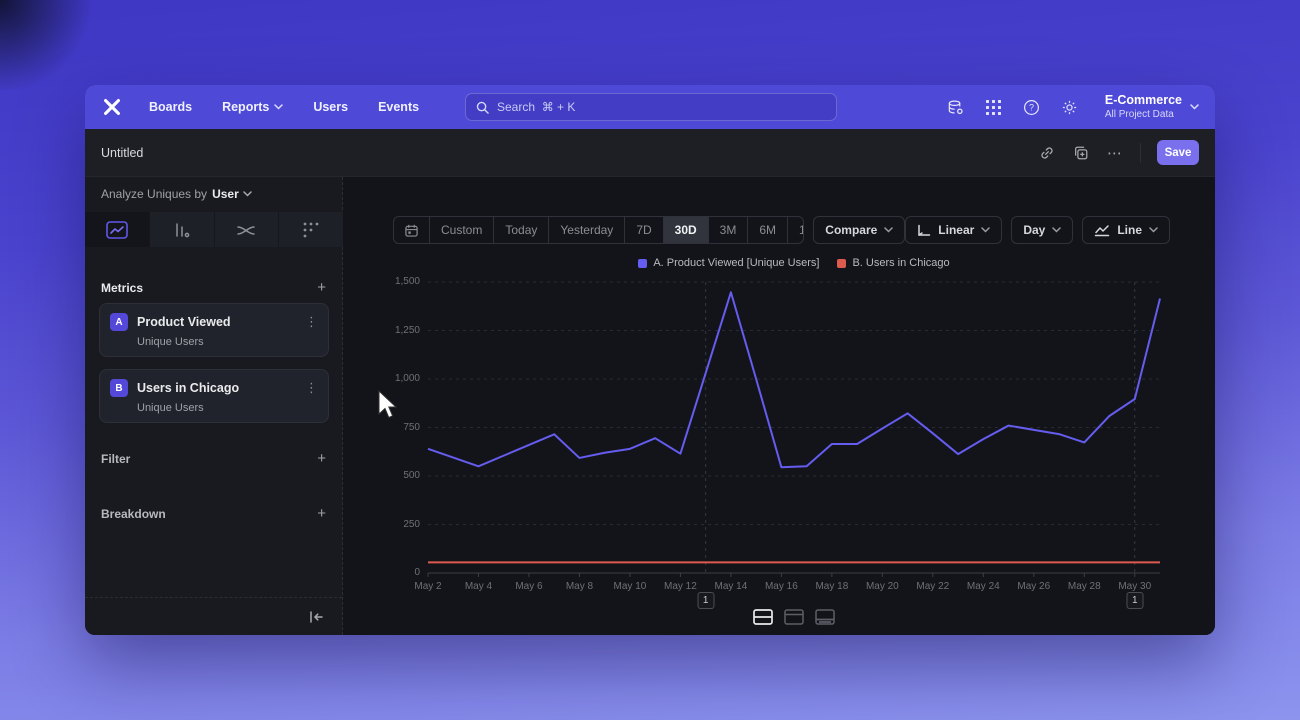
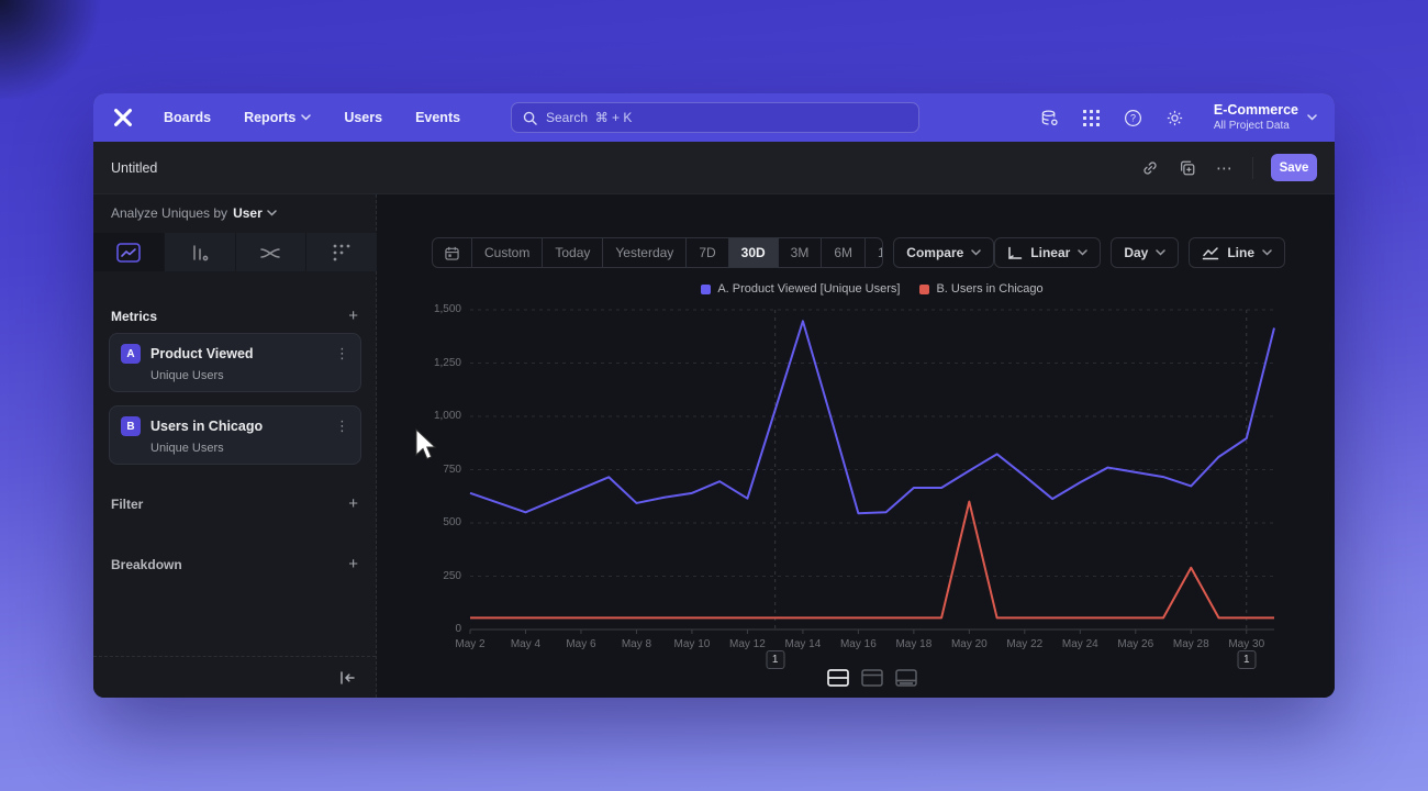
B. Users in Chicago/May 20: 60 -> 600
B. Users in Chicago/May 28: 60 -> 290
